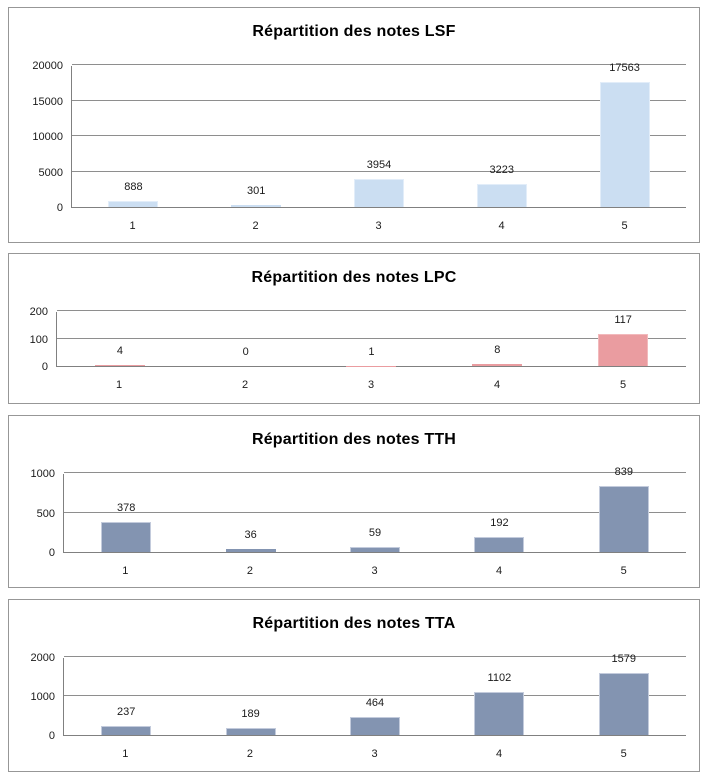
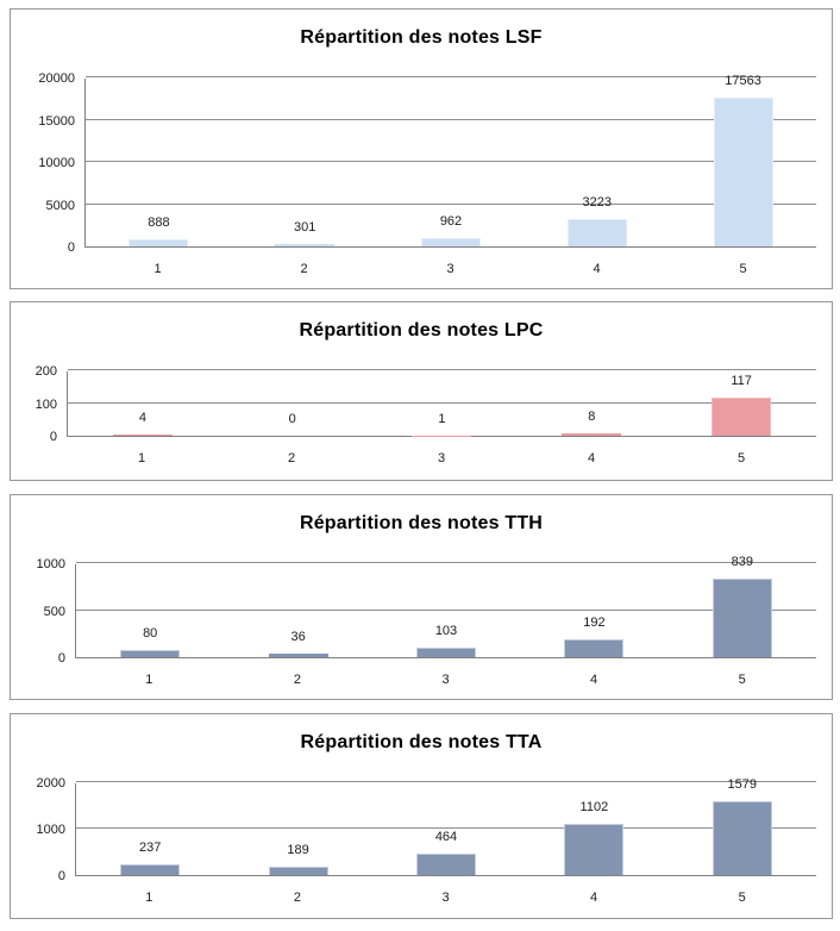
Répartition des notes LSF/3: 3954 -> 962
Répartition des notes TTH/1: 378 -> 80
Répartition des notes TTH/3: 59 -> 103
